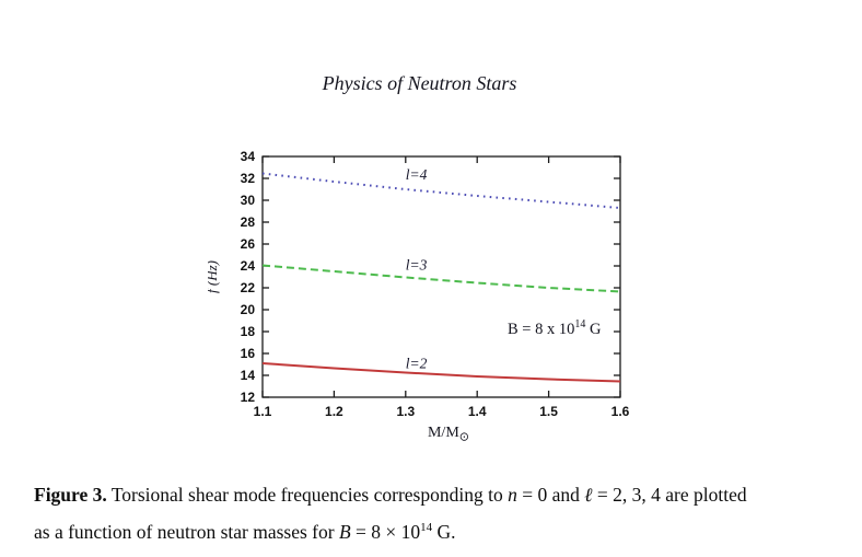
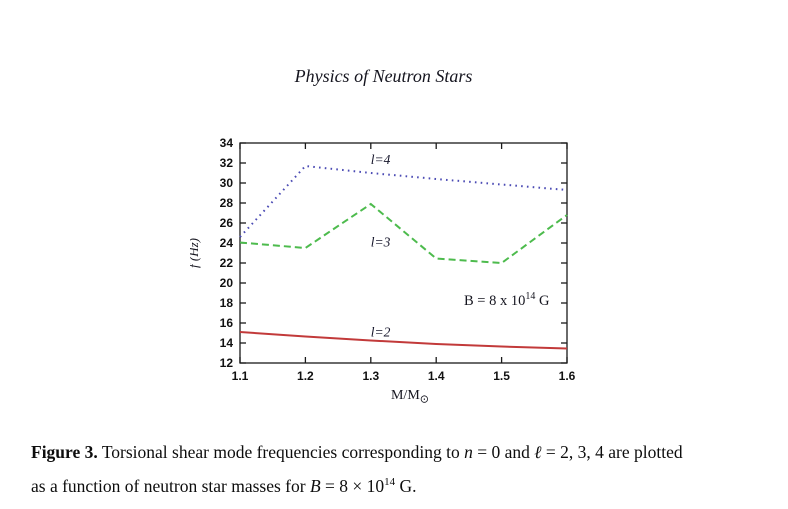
l=4/1.1: 32.5 -> 24.6
l=3/1.3: 22.9 -> 27.9
l=3/1.6: 21.6 -> 26.8
